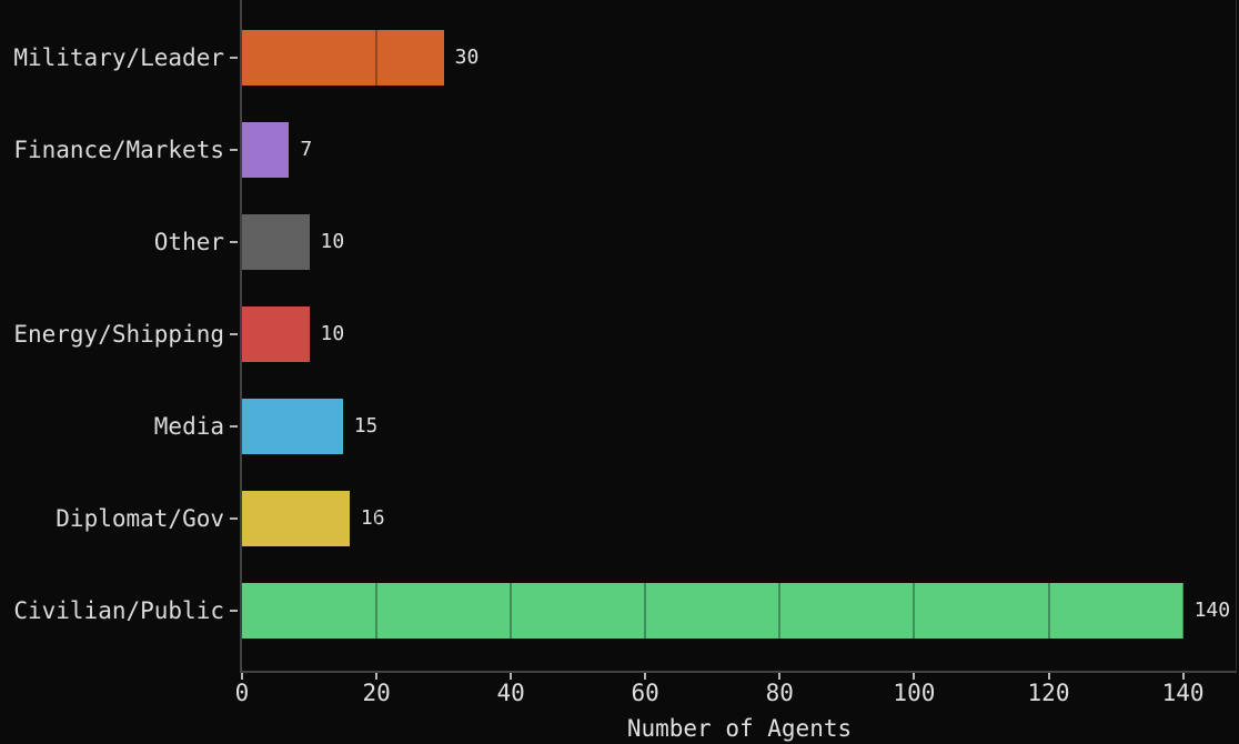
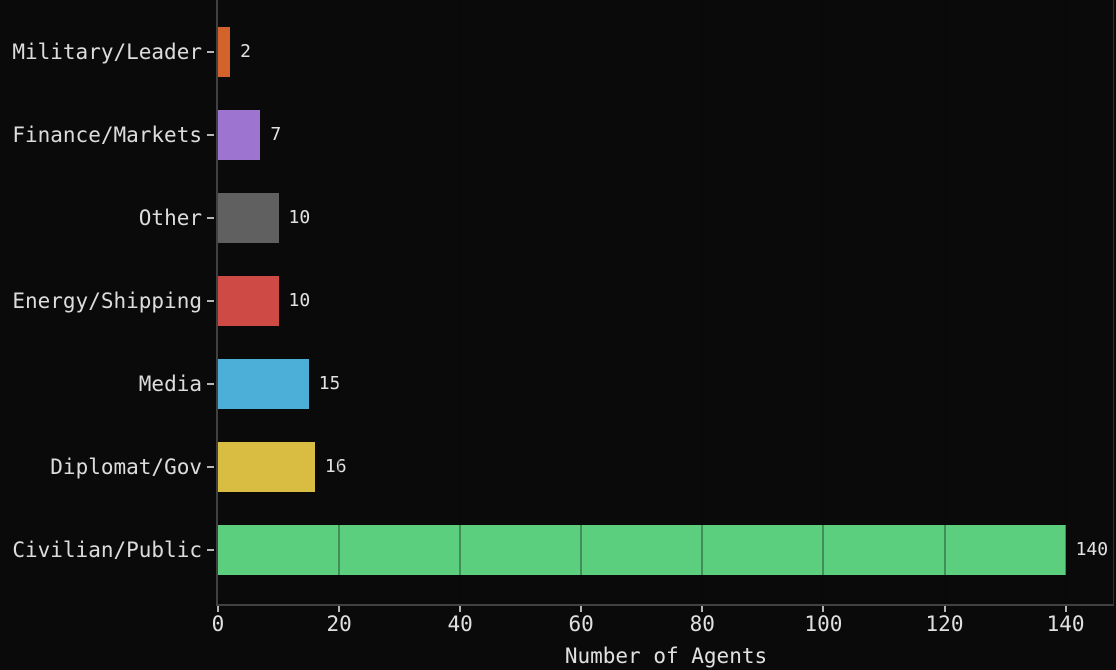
Military/Leader: 30 -> 2
